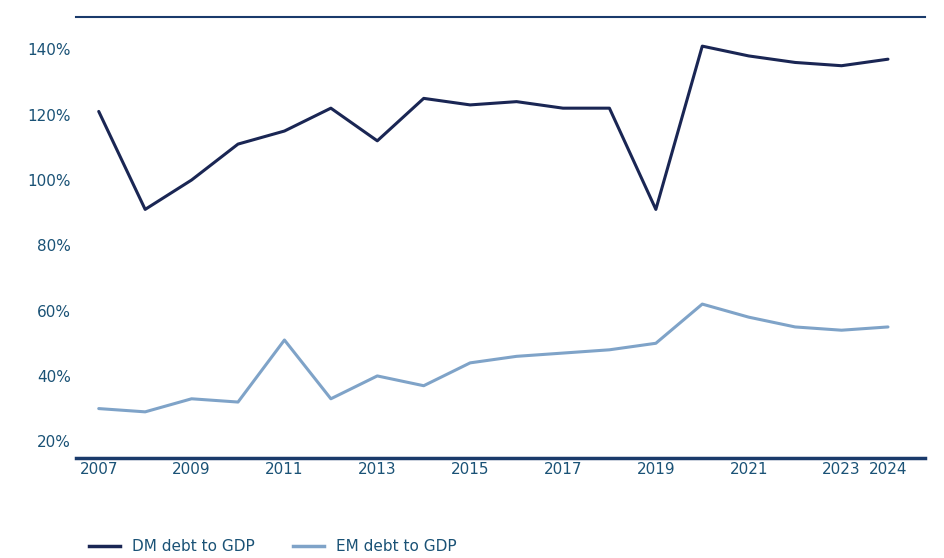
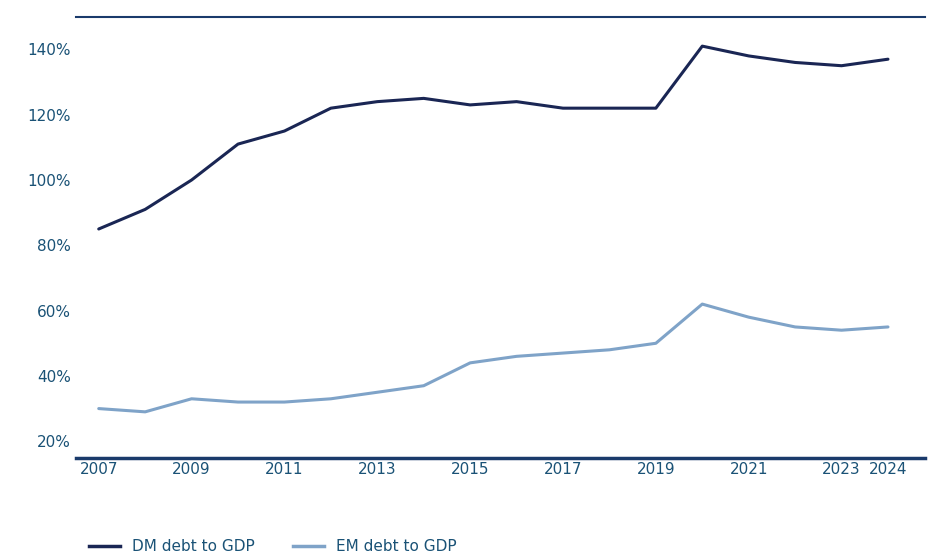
DM debt to GDP/2007: 121% -> 85%
EM debt to GDP/2011: 51% -> 32%
DM debt to GDP/2013: 112% -> 124%
EM debt to GDP/2013: 40% -> 35%
DM debt to GDP/2019: 91% -> 122%
